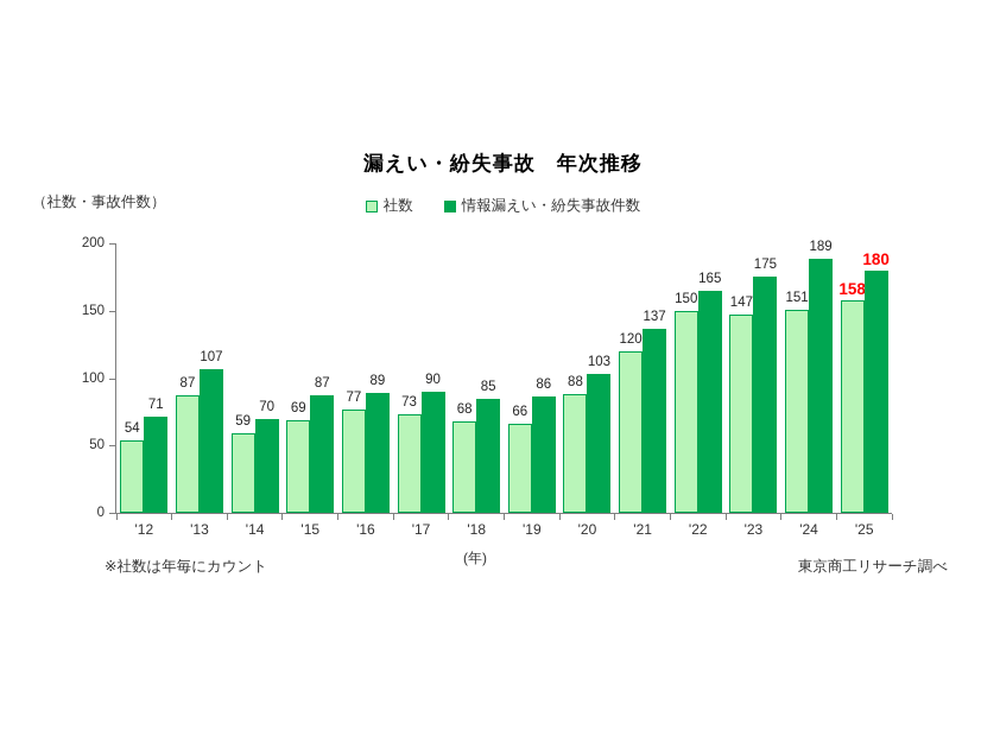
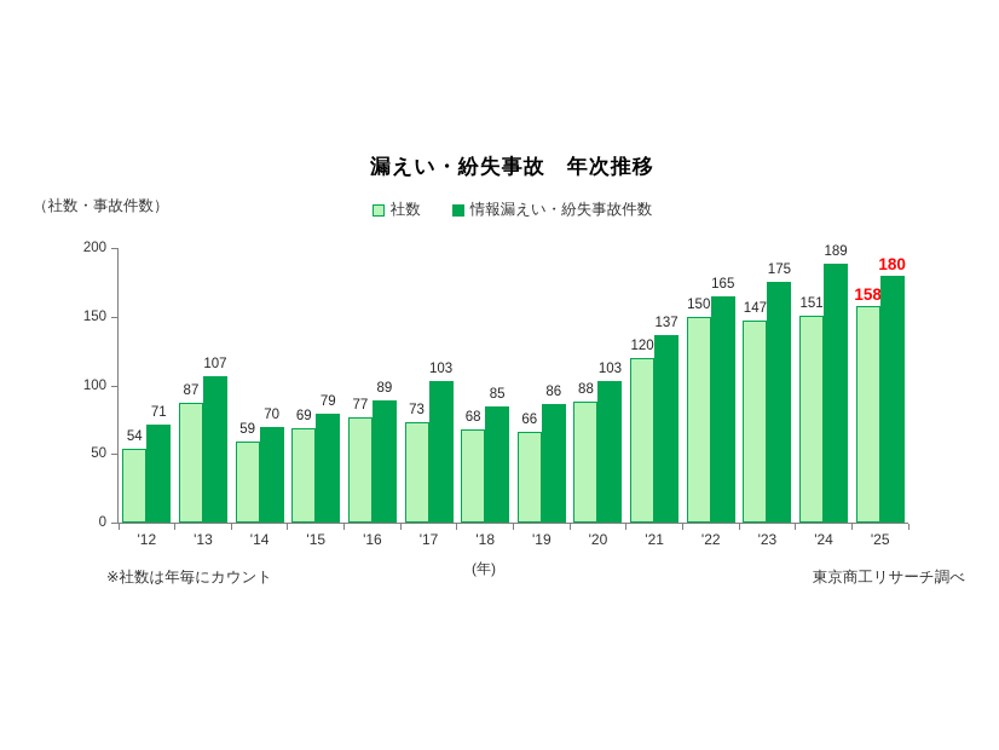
情報漏えい・紛失事故件数/'15: 87 -> 79
情報漏えい・紛失事故件数/'17: 90 -> 103
